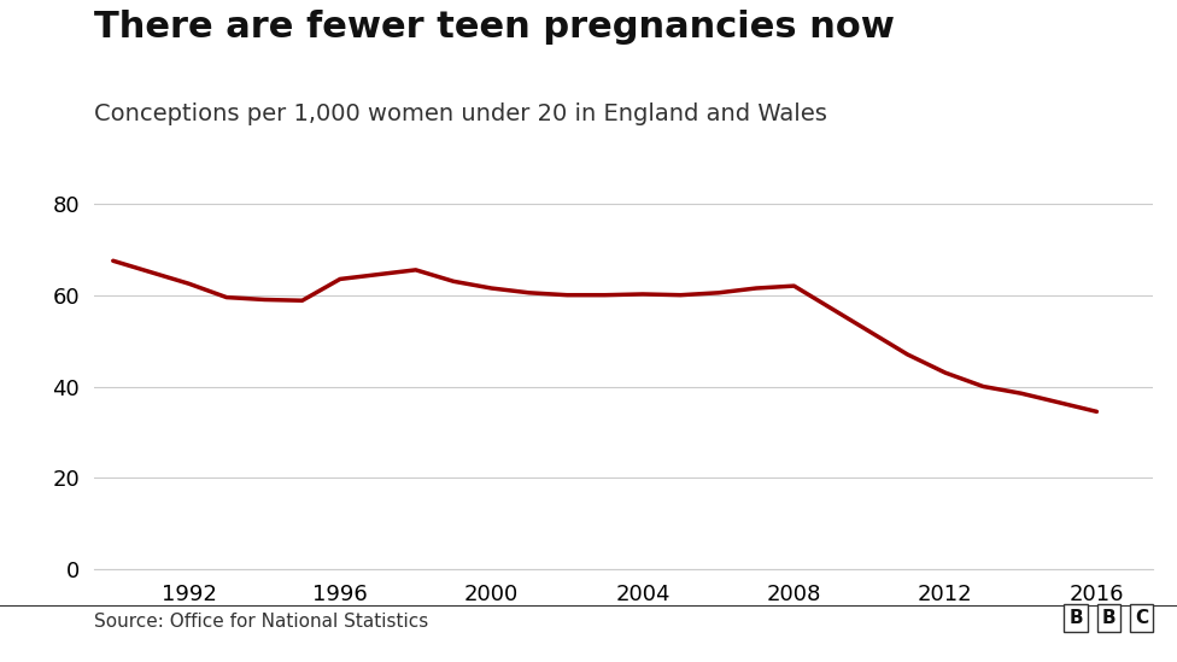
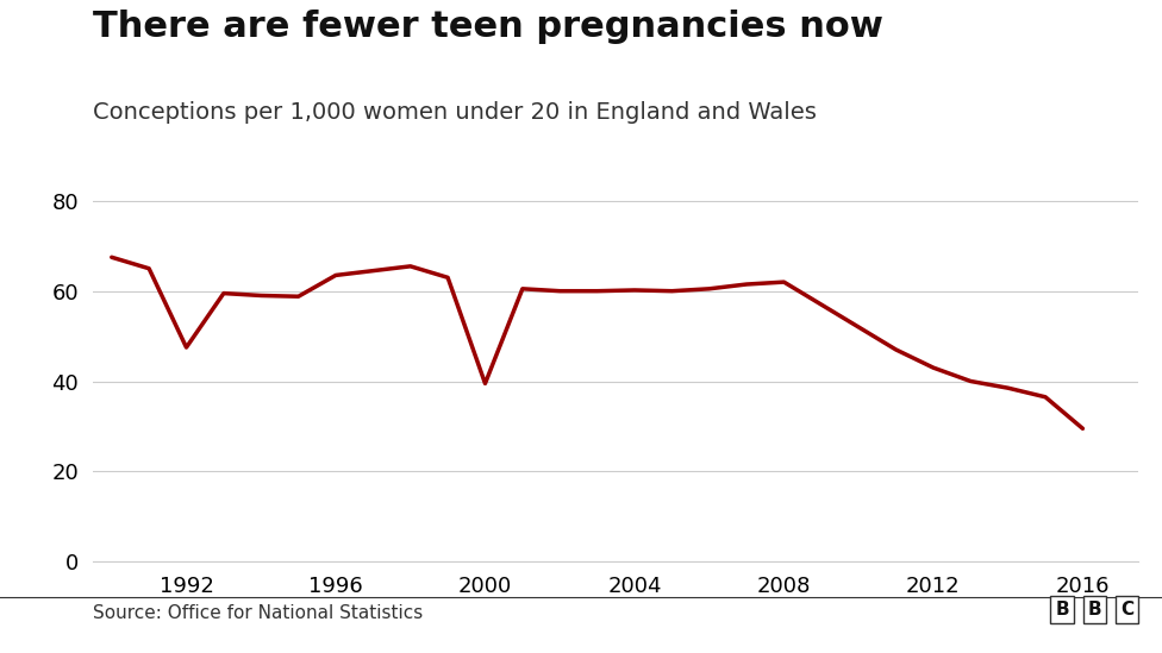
1992: 62.5 -> 47.5
2000: 61.5 -> 39.5
2016: 34.5 -> 29.5
